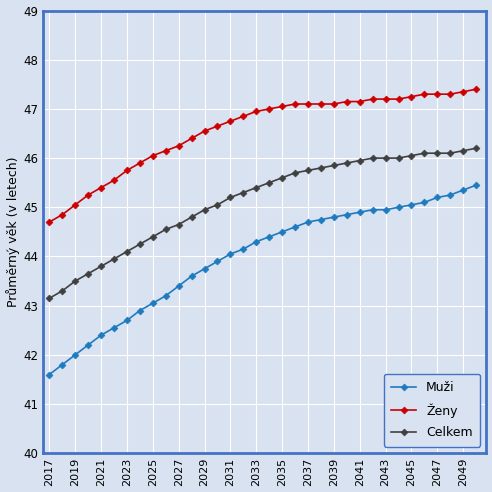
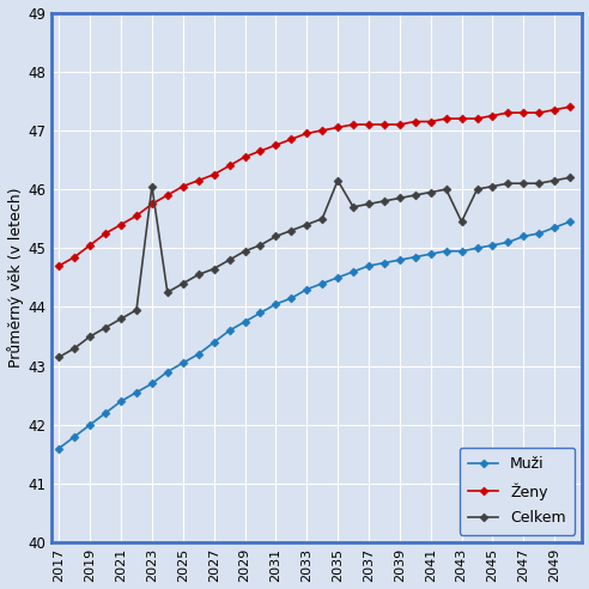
Celkem/2023: 44.10 -> 46.05
Celkem/2035: 45.60 -> 46.15
Celkem/2043: 46.00 -> 45.45
